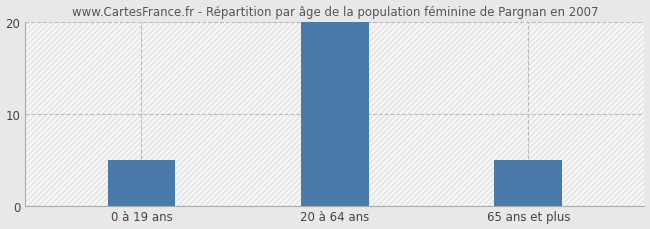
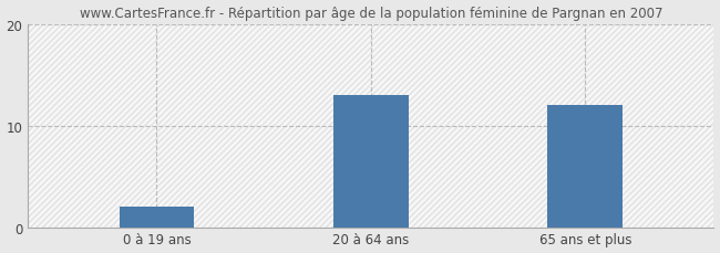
0 à 19 ans: 5 -> 2
20 à 64 ans: 20 -> 13
65 ans et plus: 5 -> 12
